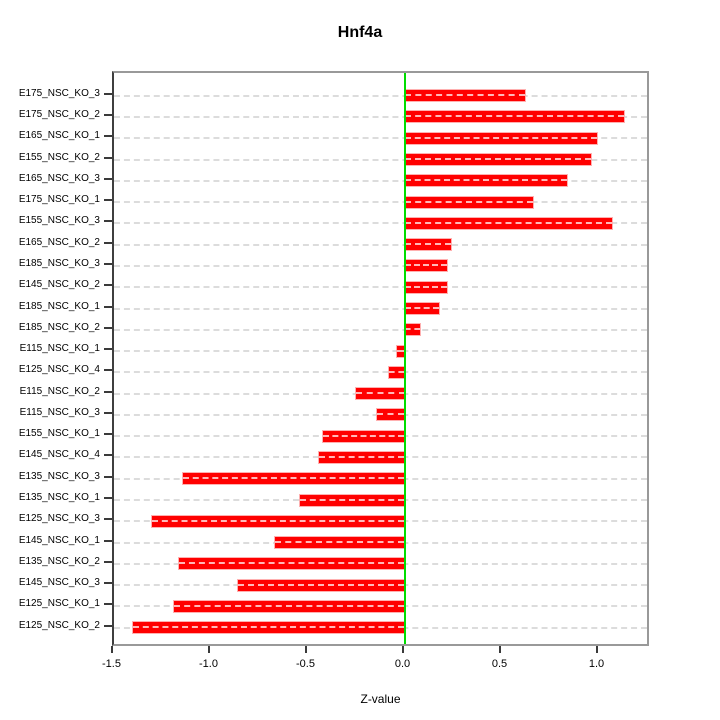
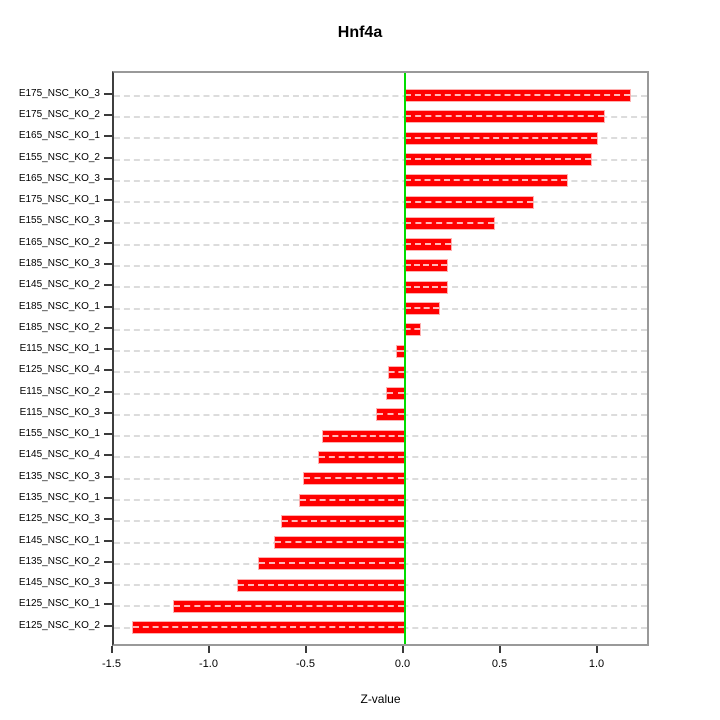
E175_NSC_KO_3: 0.62 -> 1.16
E175_NSC_KO_2: 1.13 -> 1.03
E155_NSC_KO_3: 1.07 -> 0.46
E115_NSC_KO_2: -0.25 -> -0.09
E135_NSC_KO_3: -1.14 -> -0.52
E125_NSC_KO_3: -1.30 -> -0.63
E135_NSC_KO_2: -1.16 -> -0.75
